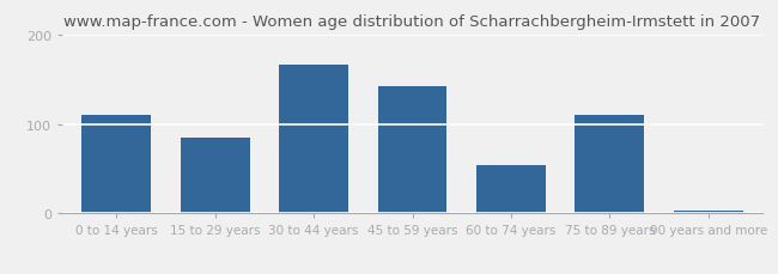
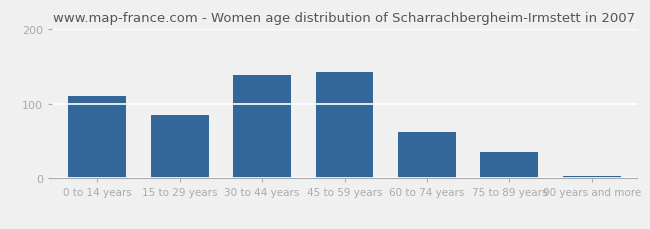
30 to 44 years: 166 -> 138
60 to 74 years: 54 -> 62
75 to 89 years: 110 -> 35
